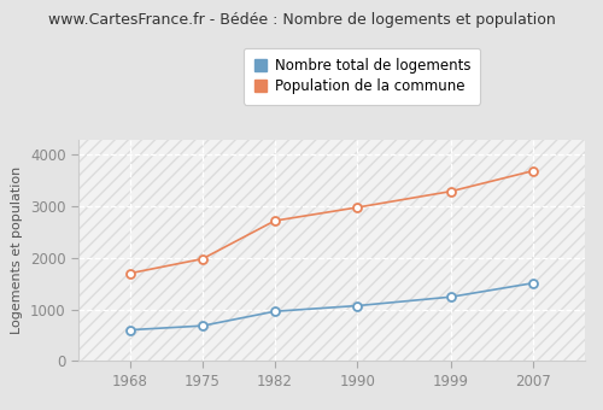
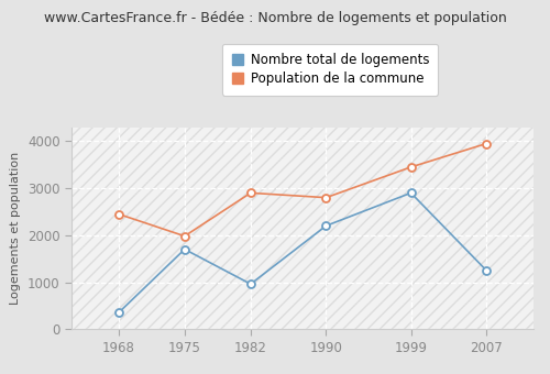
Nombre total de logements/1968: 600 -> 350
Population de la commune/1968: 1700 -> 2450
Nombre total de logements/1975: 680 -> 1700
Population de la commune/1982: 2720 -> 2900
Nombre total de logements/1990: 1070 -> 2200
Population de la commune/1990: 2980 -> 2800
Nombre total de logements/1999: 1240 -> 2900
Population de la commune/1999: 3290 -> 3450
Nombre total de logements/2007: 1510 -> 1250
Population de la commune/2007: 3690 -> 3950
